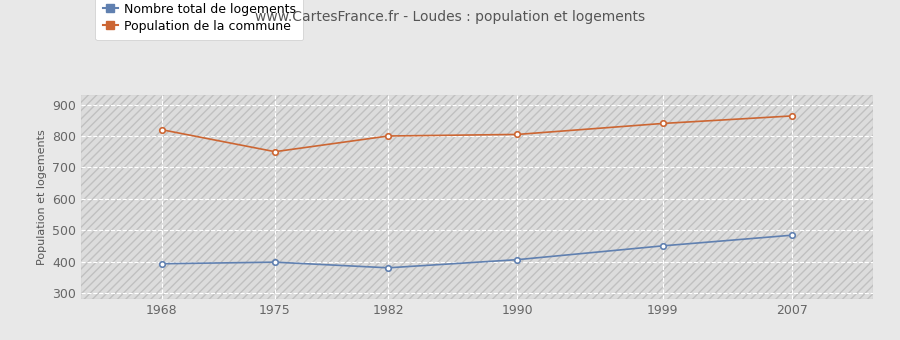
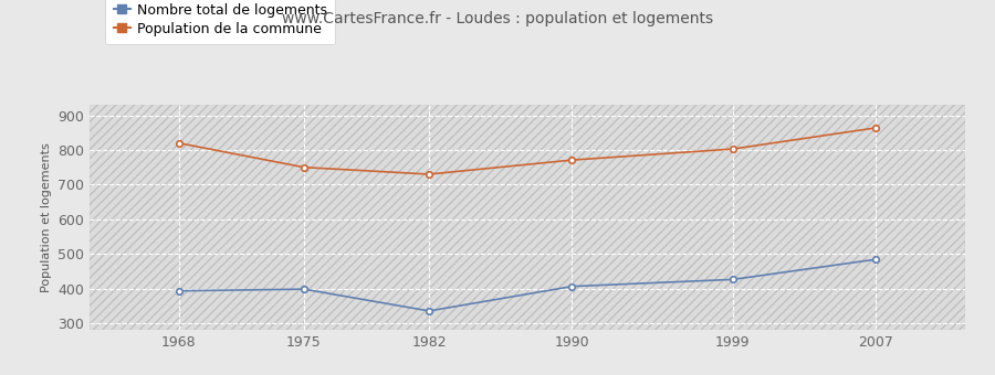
Nombre total de logements/1982: 380 -> 335
Population de la commune/1982: 800 -> 730
Population de la commune/1990: 805 -> 771
Nombre total de logements/1999: 450 -> 426
Population de la commune/1999: 840 -> 803
